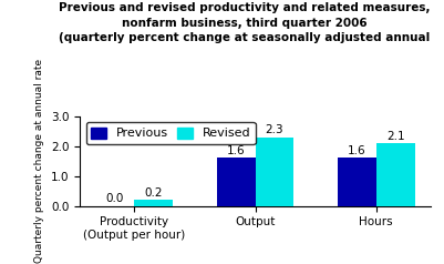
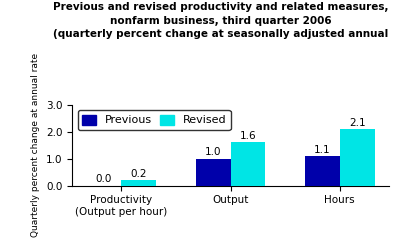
Previous/Output: 1.6 -> 1.0
Revised/Output: 2.3 -> 1.6
Previous/Hours: 1.6 -> 1.1
